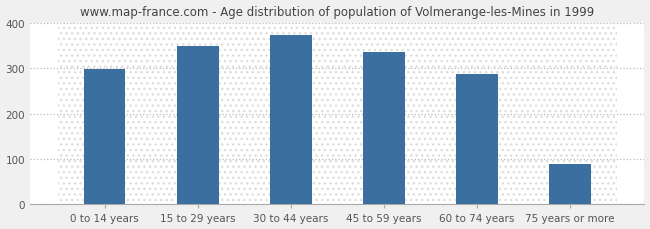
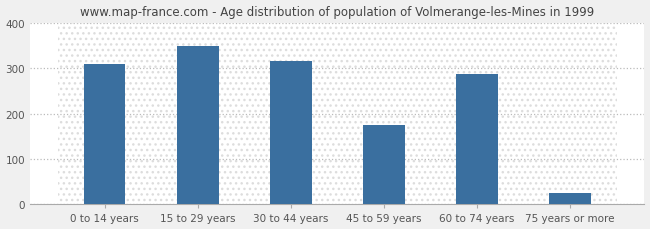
0 to 14 years: 298 -> 310
30 to 44 years: 374 -> 315
45 to 59 years: 335 -> 175
75 years or more: 90 -> 25
